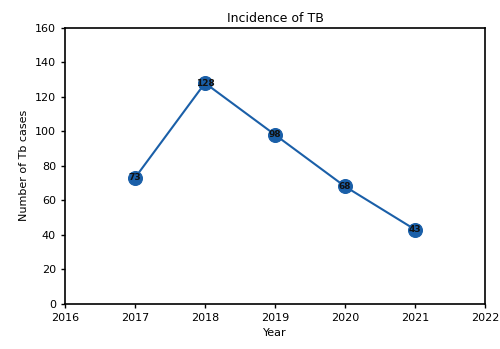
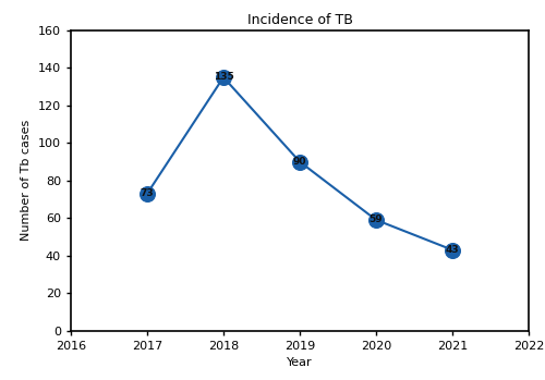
2018: 128 -> 135
2019: 98 -> 90
2020: 68 -> 59
